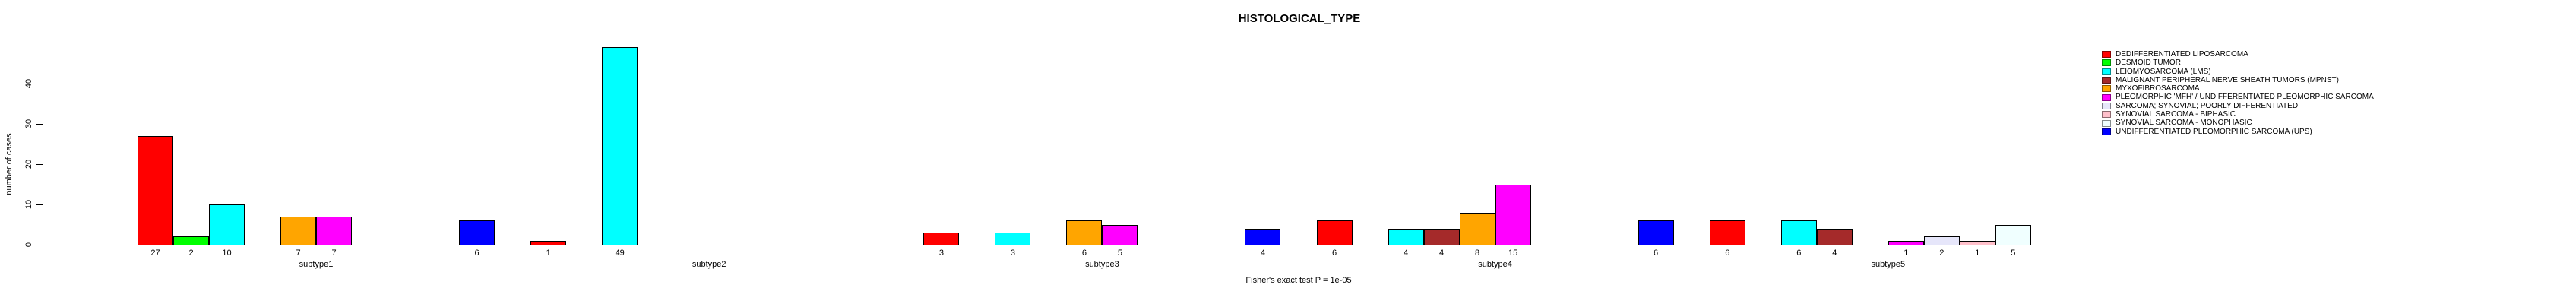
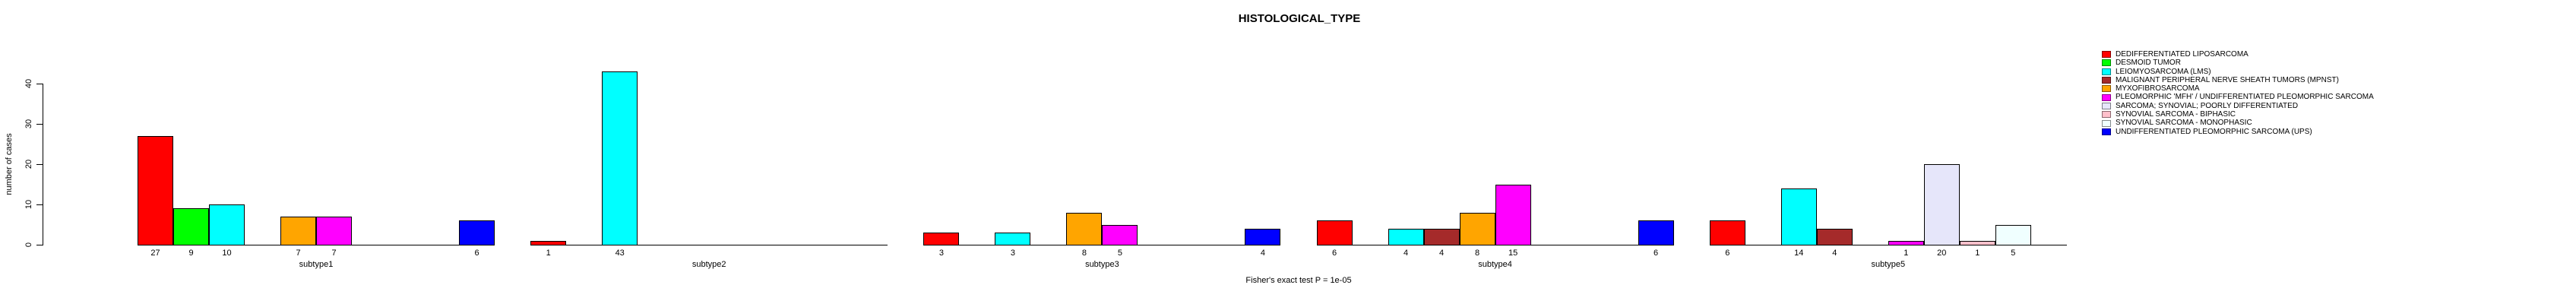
DESMOID TUMOR/subtype1: 2 -> 9
LEIOMYOSARCOMA (LMS)/subtype2: 49 -> 43
MYXOFIBROSARCOMA/subtype3: 6 -> 8
LEIOMYOSARCOMA (LMS)/subtype5: 6 -> 14
SARCOMA; SYNOVIAL; POORLY DIFFERENTIATED/subtype5: 2 -> 20
